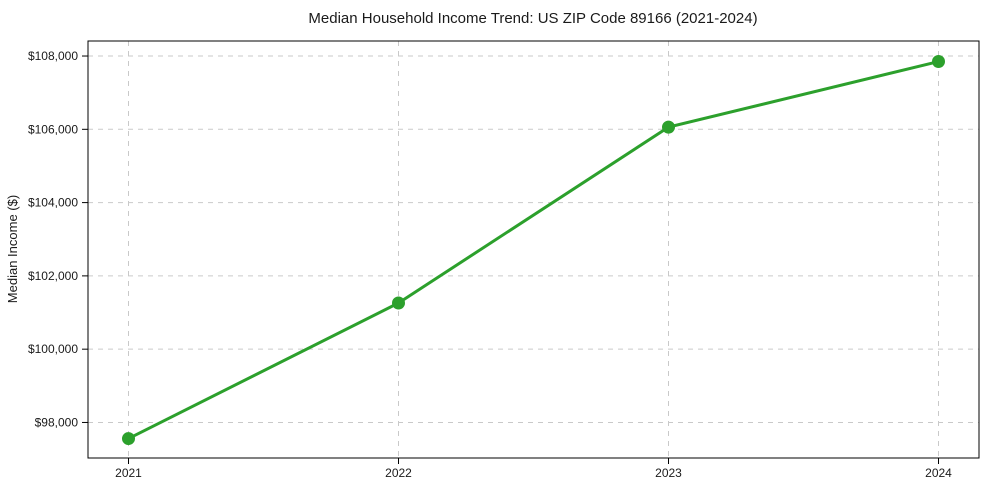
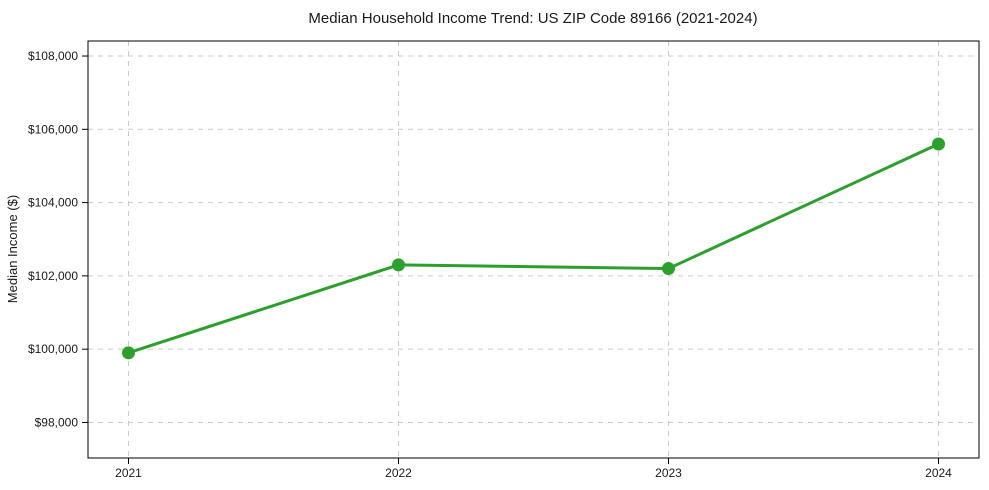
2021: $97600 -> $99900
2022: $101300 -> $102300
2023: $106100 -> $102200
2024: $107800 -> $105600
